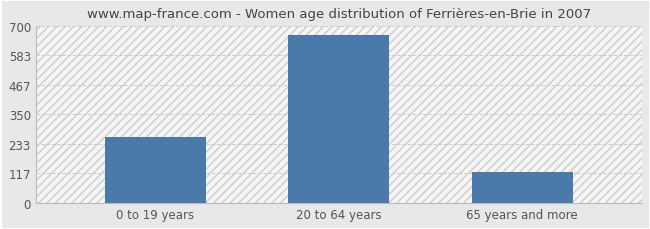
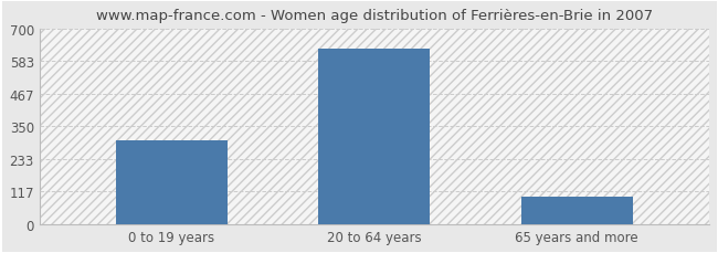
0 to 19 years: 260 -> 300
20 to 64 years: 665 -> 628
65 years and more: 120 -> 98
